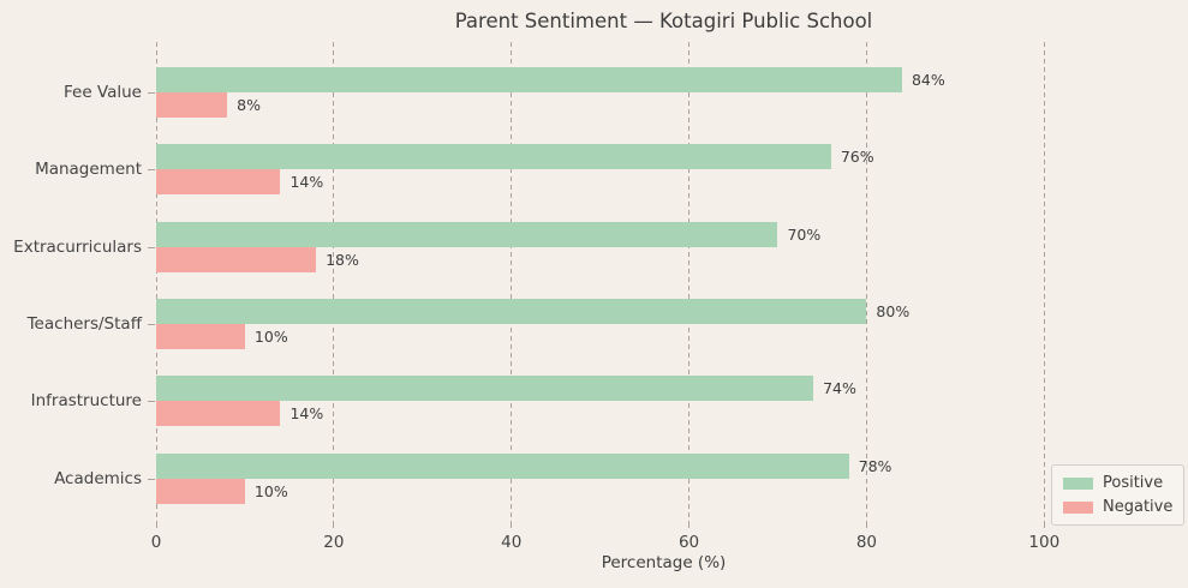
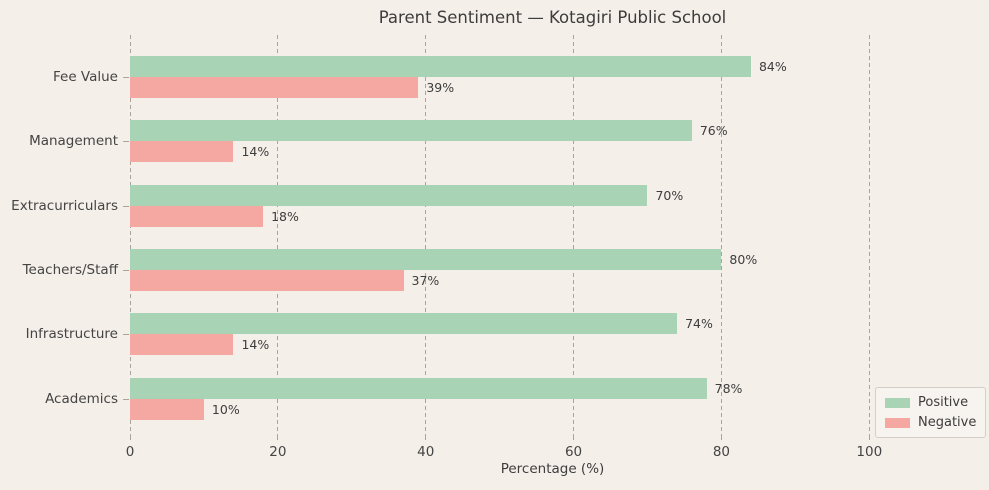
Negative/Fee Value: 8% -> 39%
Negative/Teachers/Staff: 10% -> 37%
